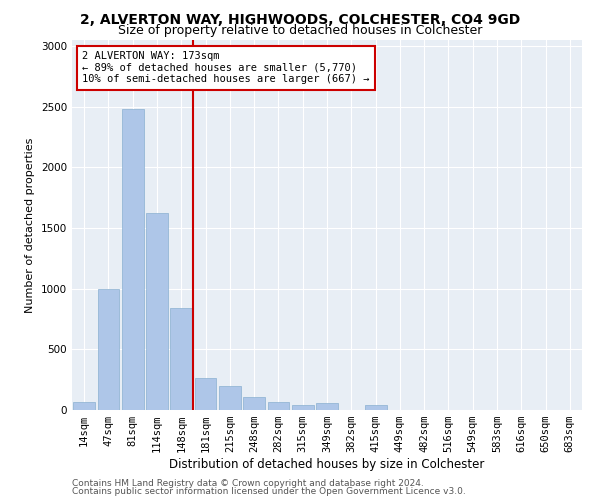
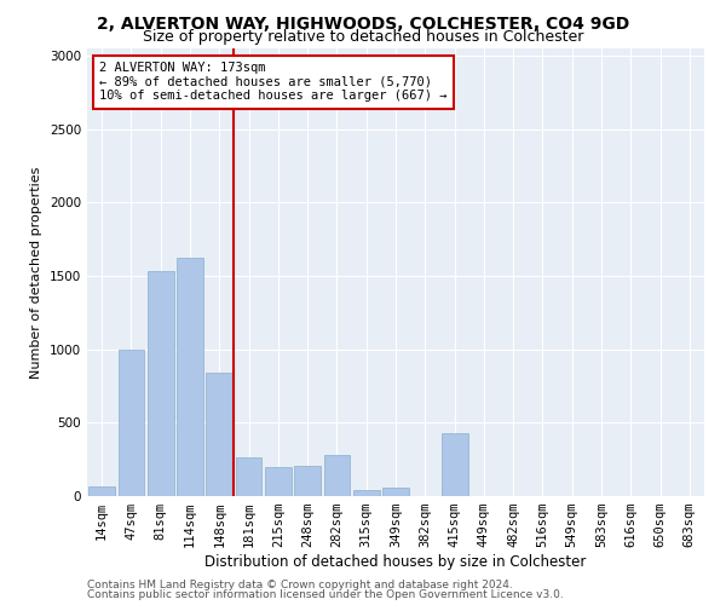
81sqm: 2480 -> 1530
248sqm: 110 -> 210
282sqm: 70 -> 280
415sqm: 40 -> 430
